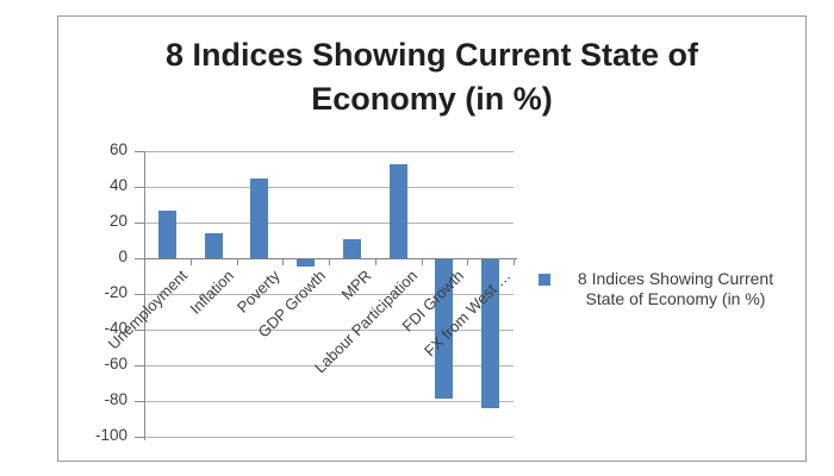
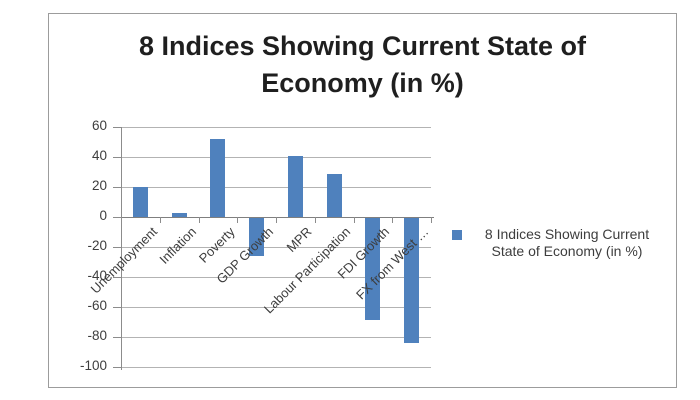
Unemployment: 27 -> 20
Inflation: 14 -> 3
Poverty: 45 -> 52
GDP Growth: -4 -> -25
MPR: 11 -> 41
Labour Participation: 53 -> 29
FDI Growth: -78 -> -68
